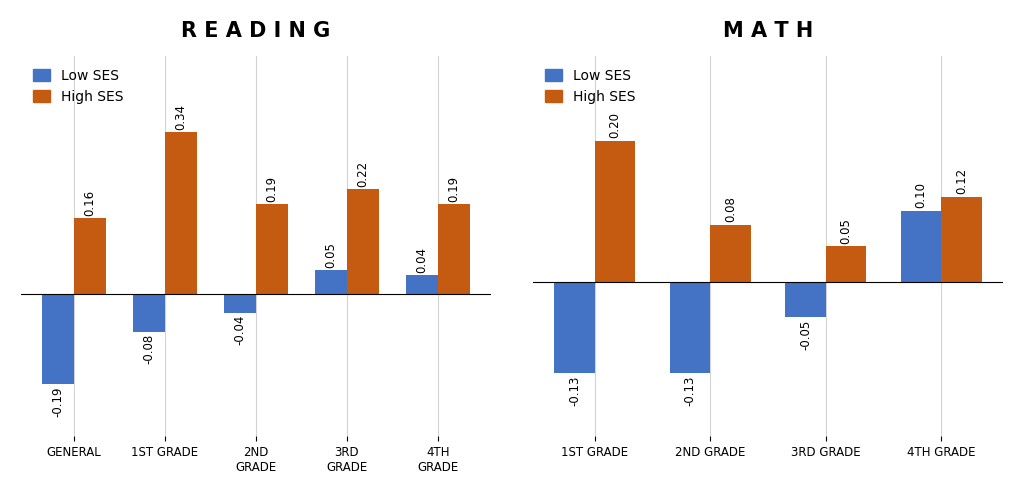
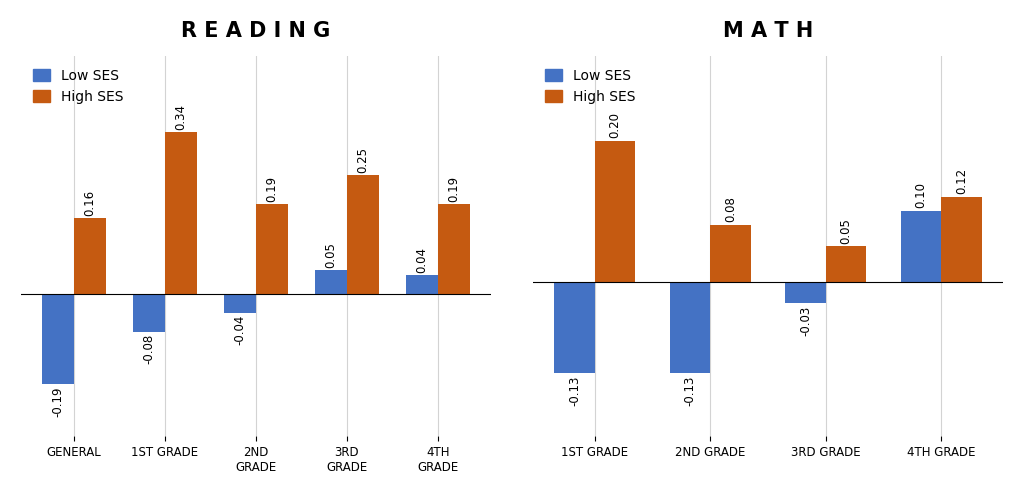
R E A D I N G/High SES/3RD GRADE: 0.22 -> 0.25
M A T H/Low SES/3RD GRADE: -0.05 -> -0.03
